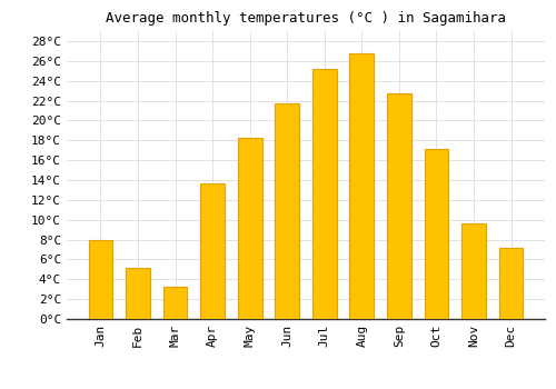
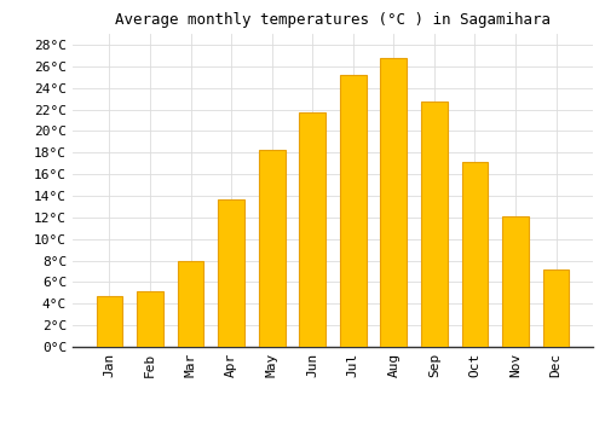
Jan: 8.0°C -> 4.7°C
Mar: 3.2°C -> 8.0°C
Nov: 9.6°C -> 12.1°C
